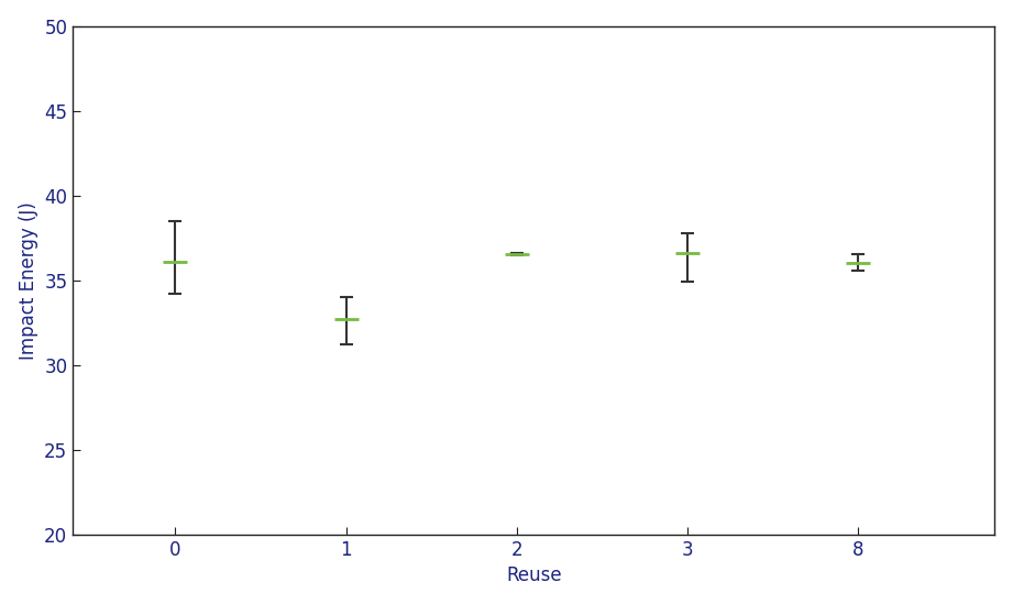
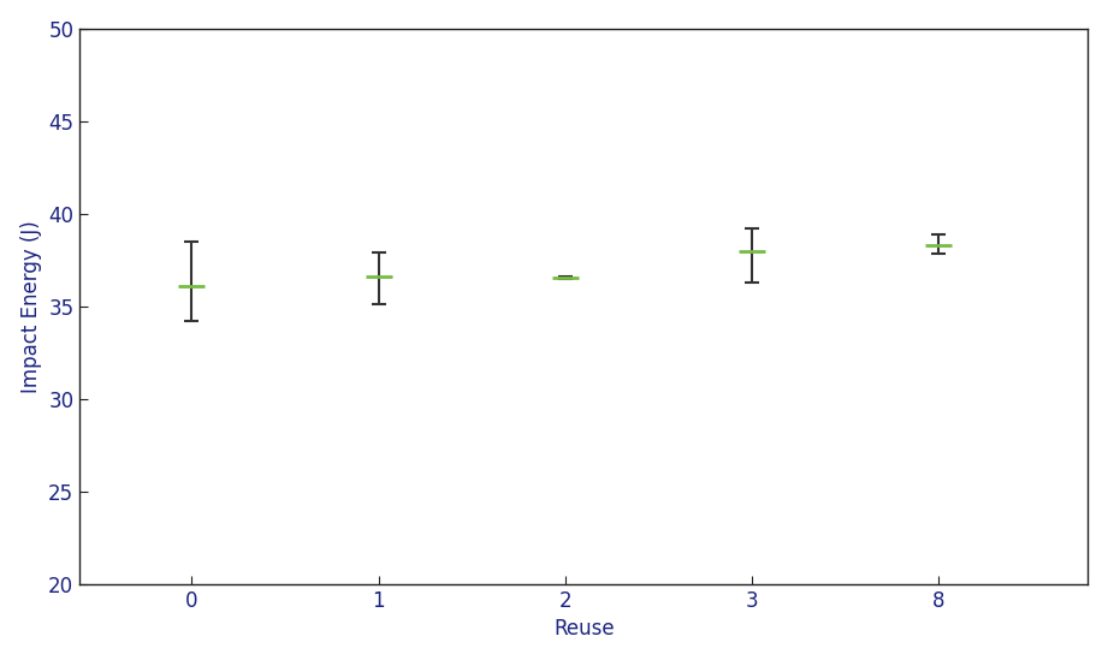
1: 32.7 -> 36.6
3: 36.6 -> 38.0
8: 36.0 -> 38.3
